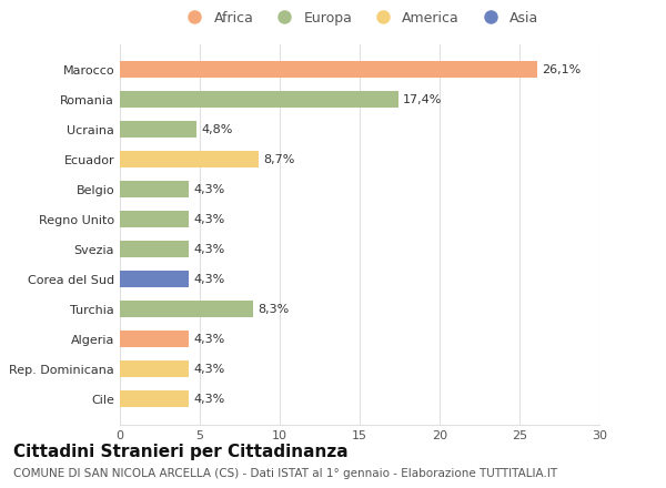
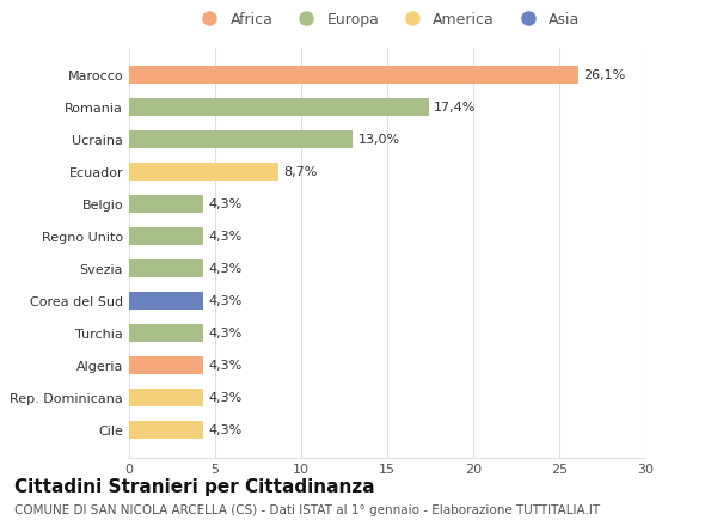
Ucraina: 4,8% -> 13,0%
Turchia: 8,3% -> 4,3%
